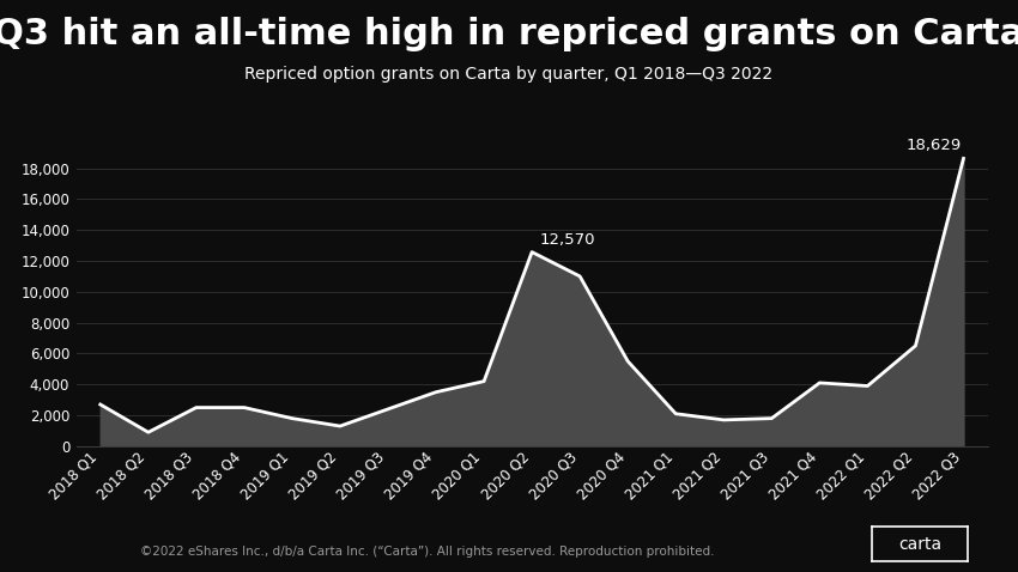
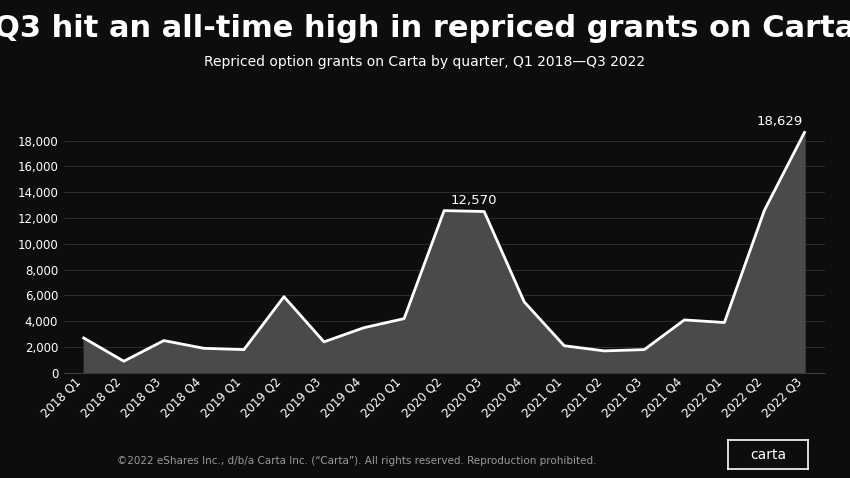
2018 Q4: 2,500 -> 1,900
2019 Q2: 1,300 -> 5,900
2020 Q3: 11,000 -> 12,500
2022 Q2: 6,500 -> 12,600
